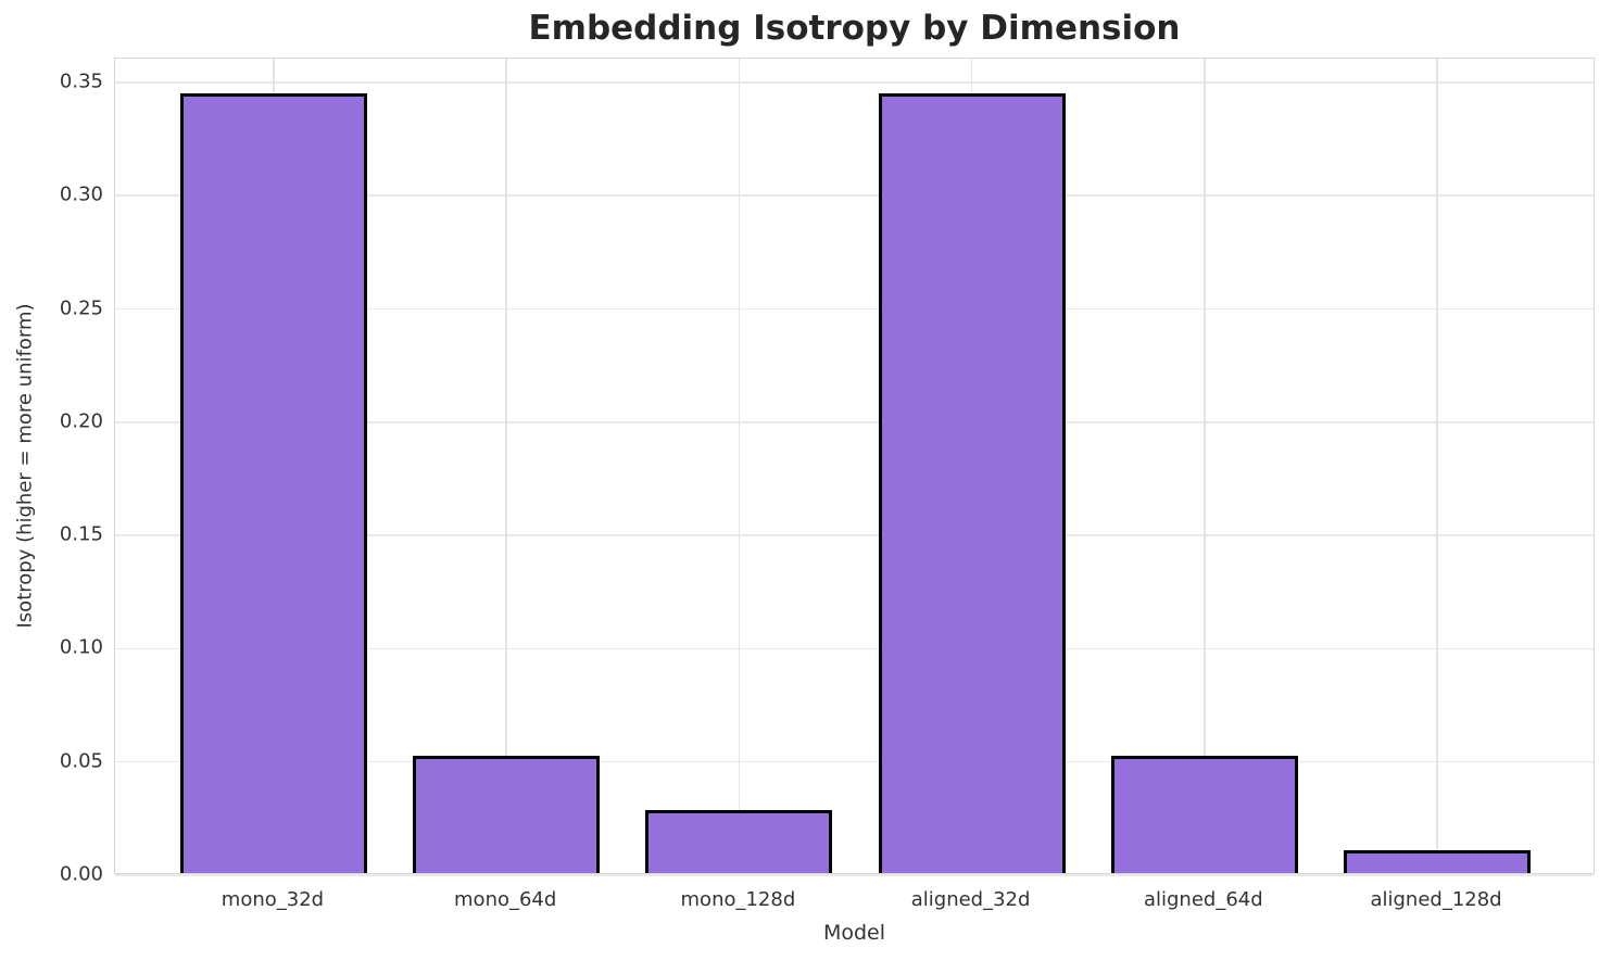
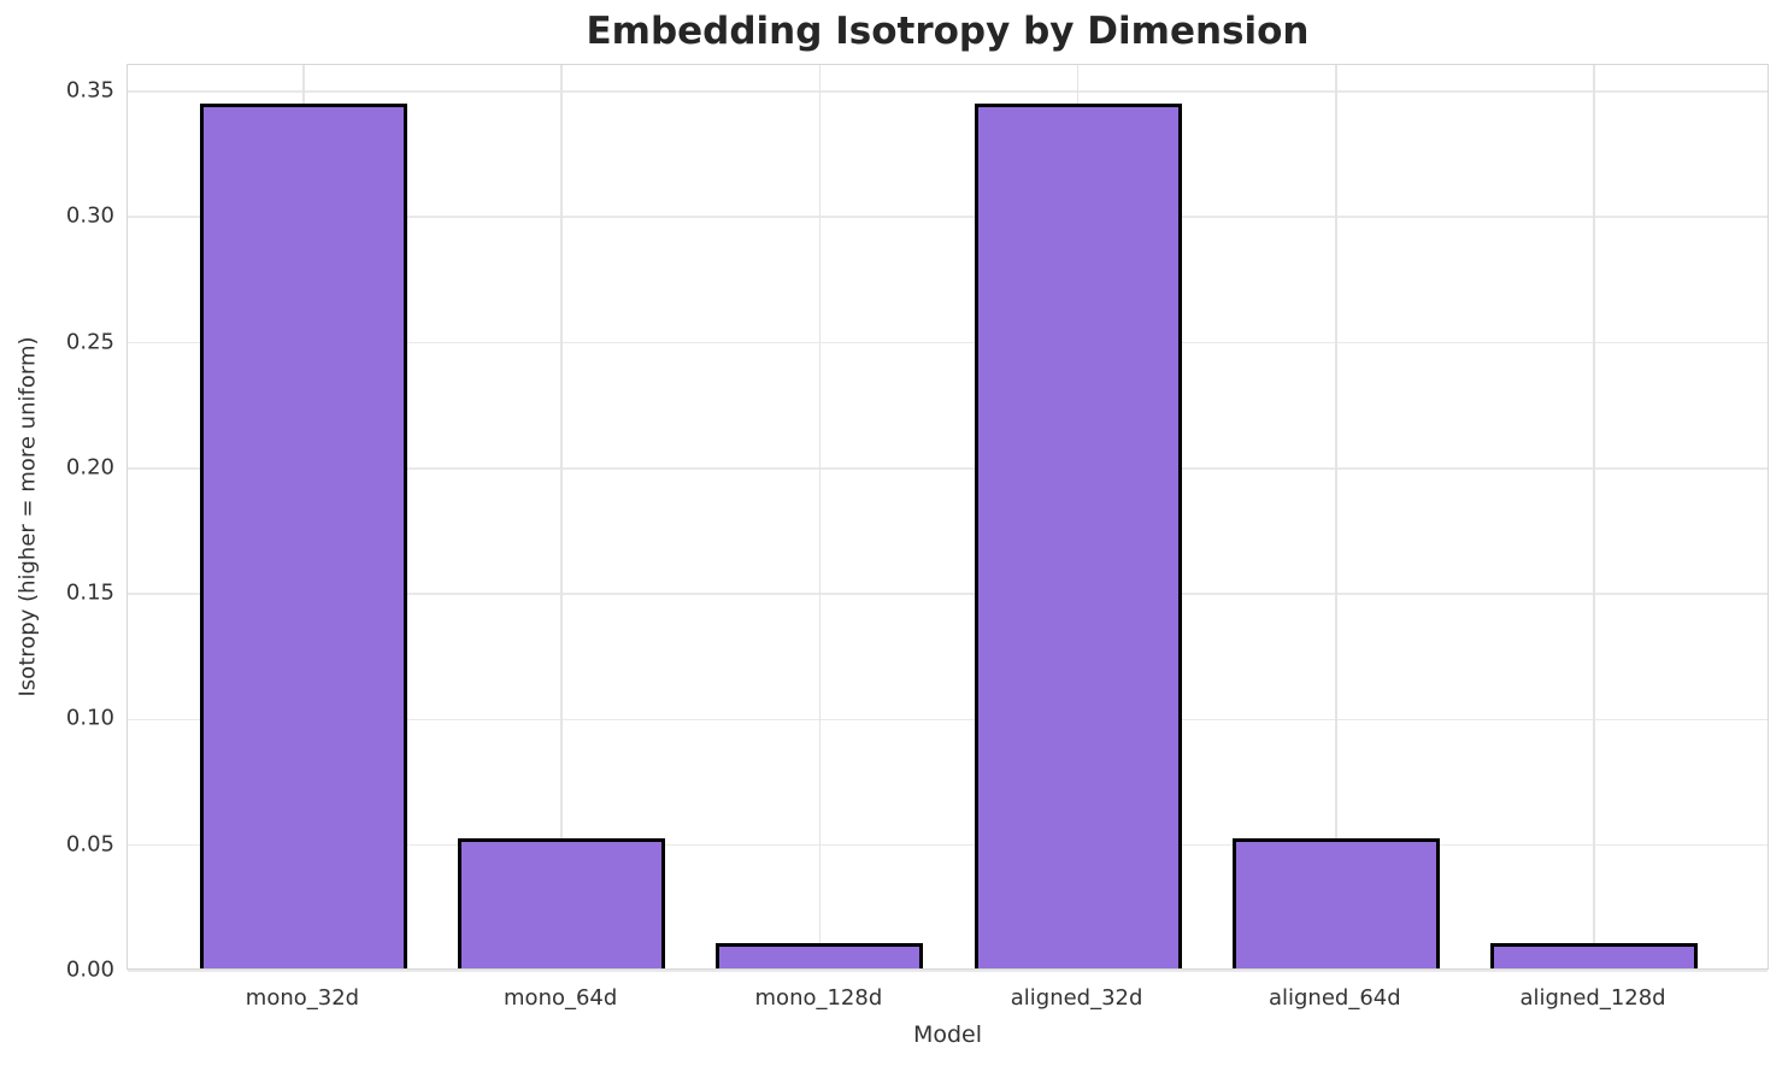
mono_128d: 0.028 -> 0.010
